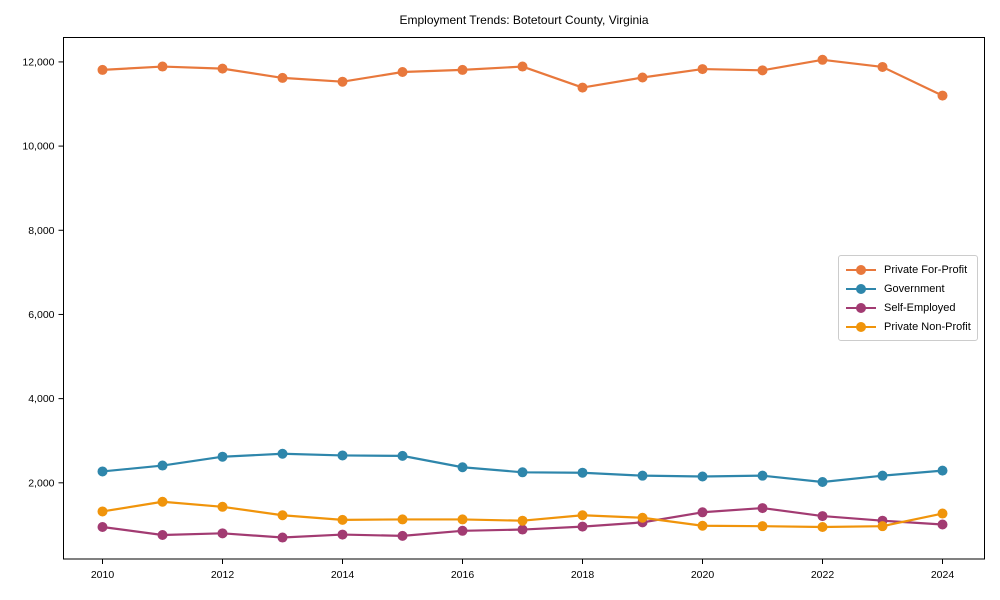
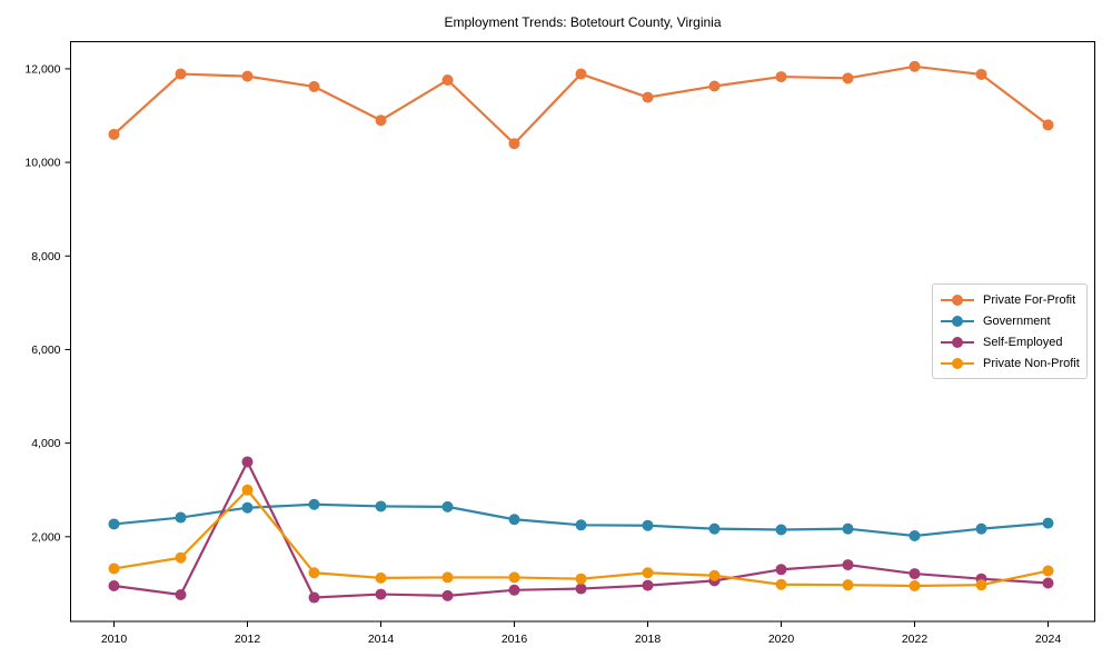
Private For-Profit/2010: 11800 -> 10600
Self-Employed/2012: 800 -> 3600
Private Non-Profit/2012: 1400 -> 3000
Private For-Profit/2014: 11500 -> 10900
Private For-Profit/2016: 11800 -> 10400
Private For-Profit/2024: 11200 -> 10800
